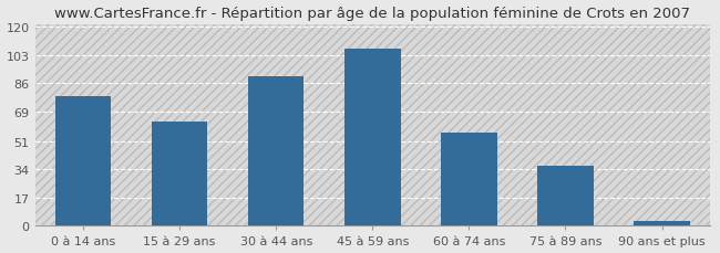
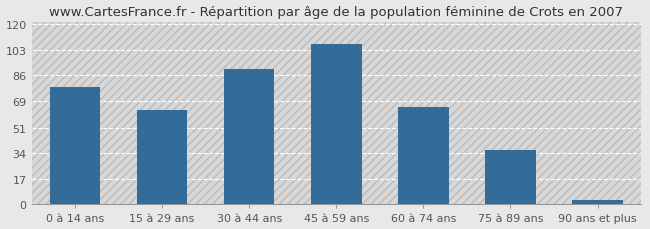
60 à 74 ans: 56 -> 65
